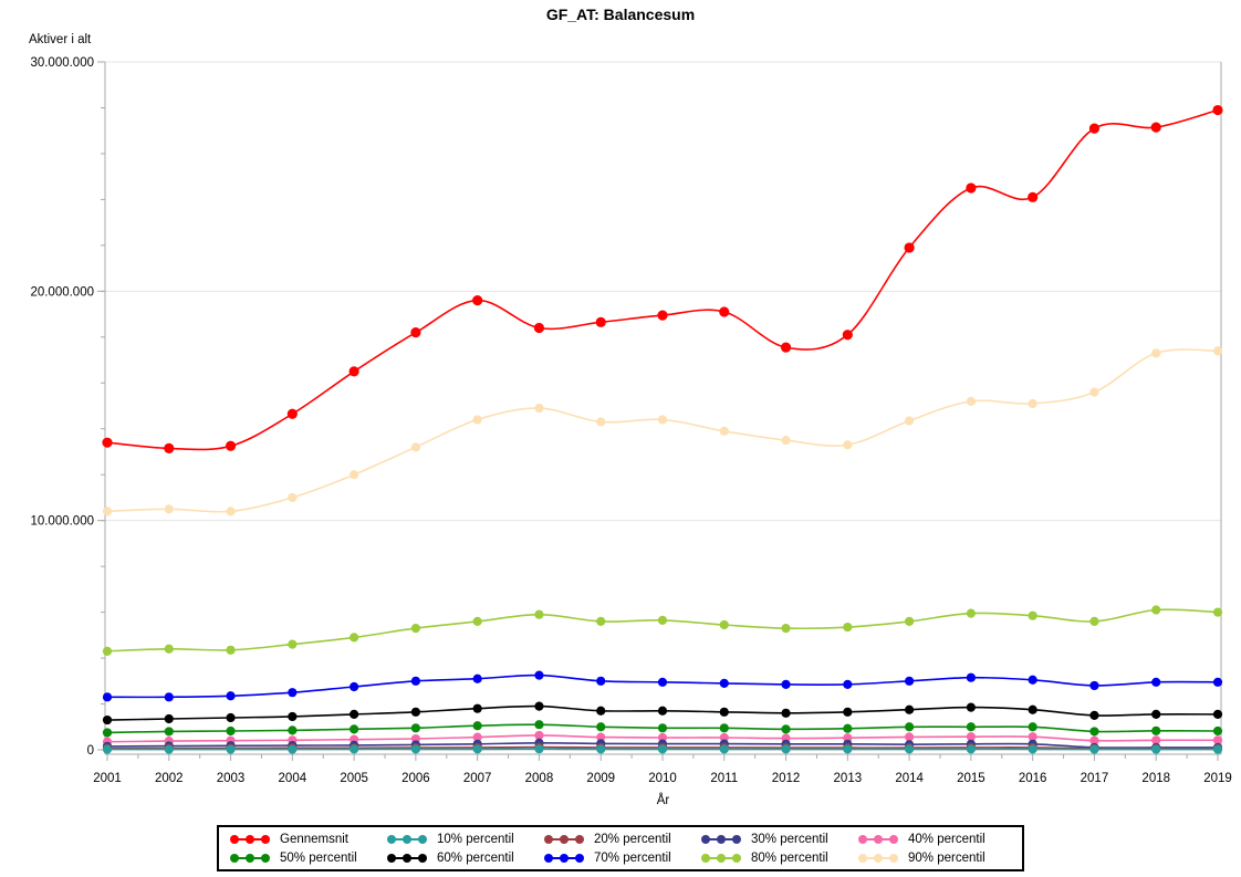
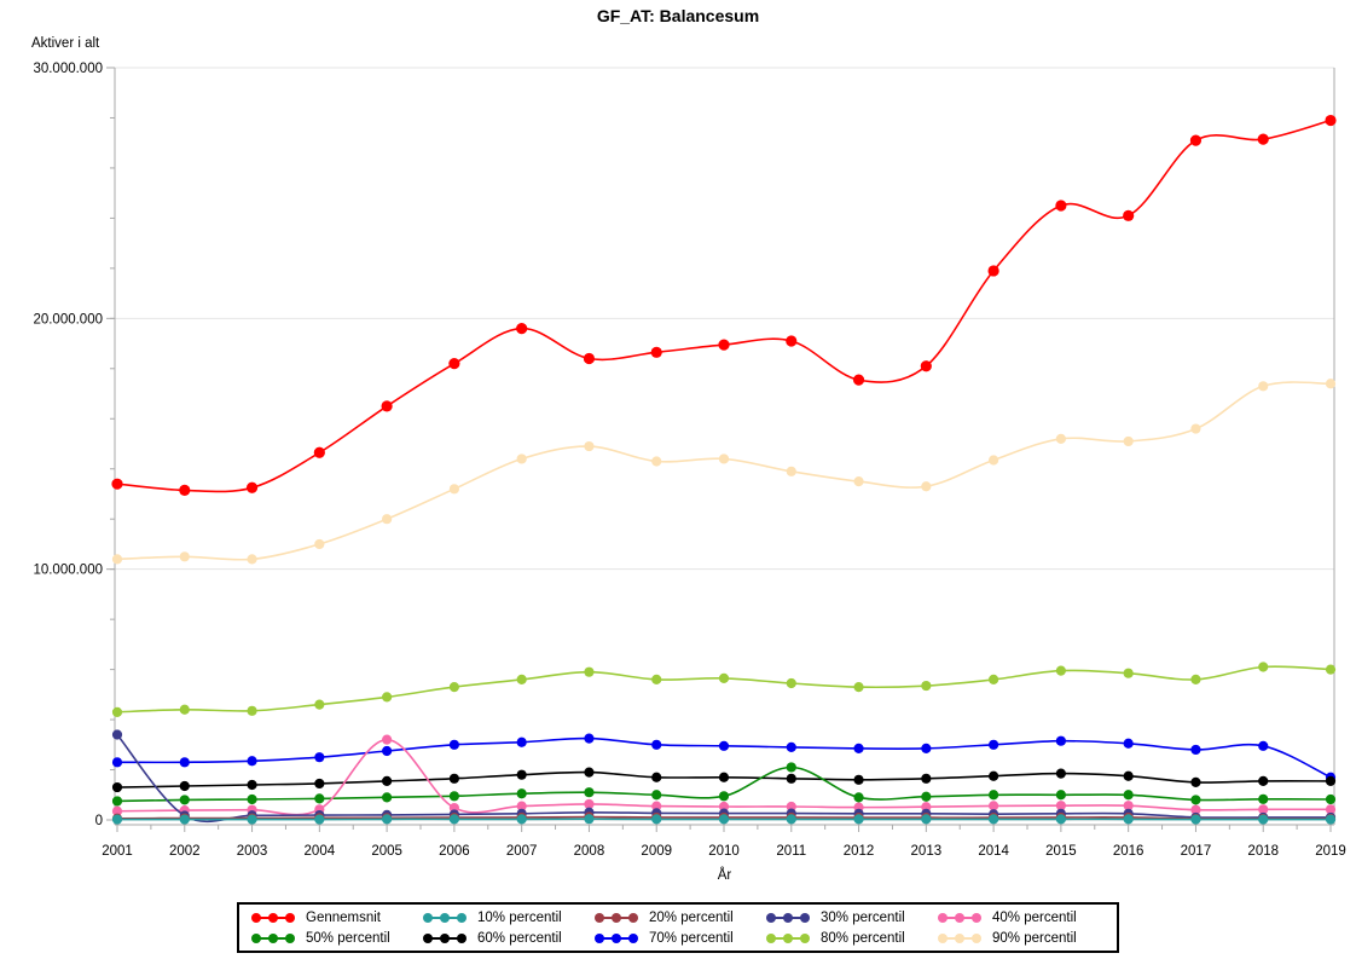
30% percentil/2001: 200000 -> 3400000
40% percentil/2005: 400000 -> 3200000
50% percentil/2011: 1000000 -> 2100000
70% percentil/2019: 3000000 -> 1700000
